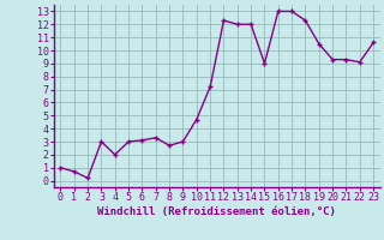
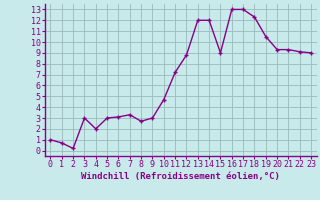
12: 12.3 -> 8.8
23: 10.6 -> 9.0
